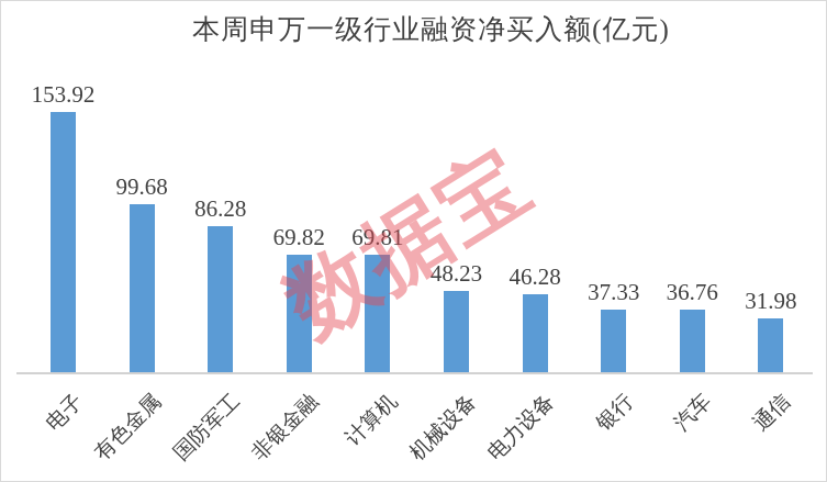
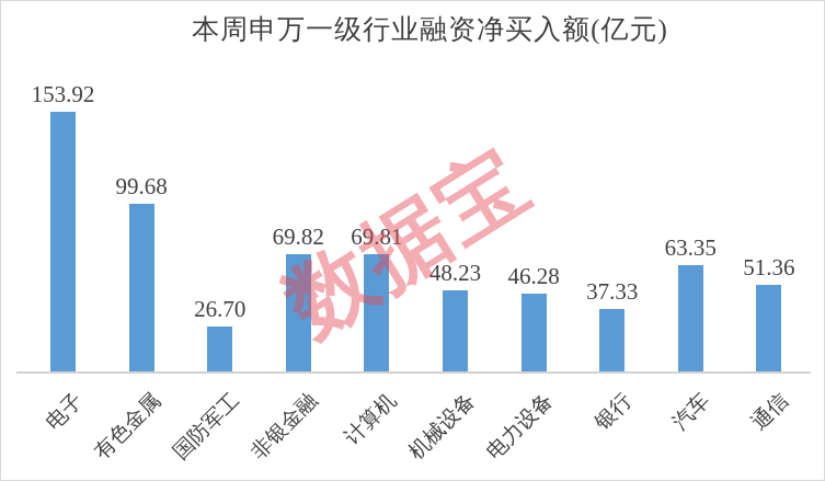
国防军工: 86.28 -> 26.70
汽车: 36.76 -> 63.35
通信: 31.98 -> 51.36
